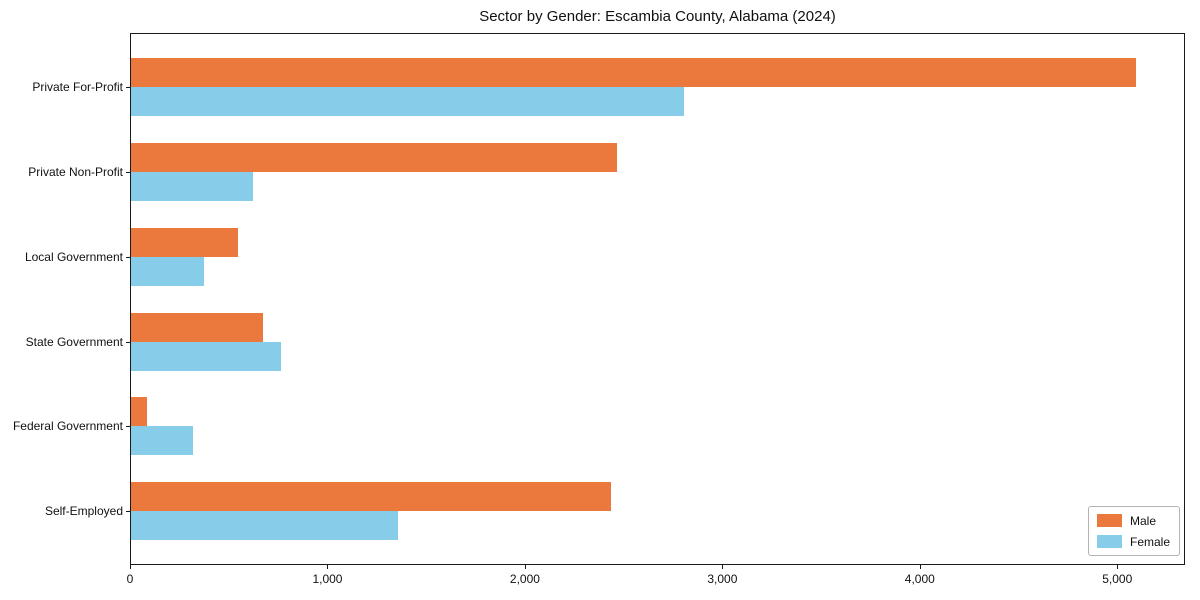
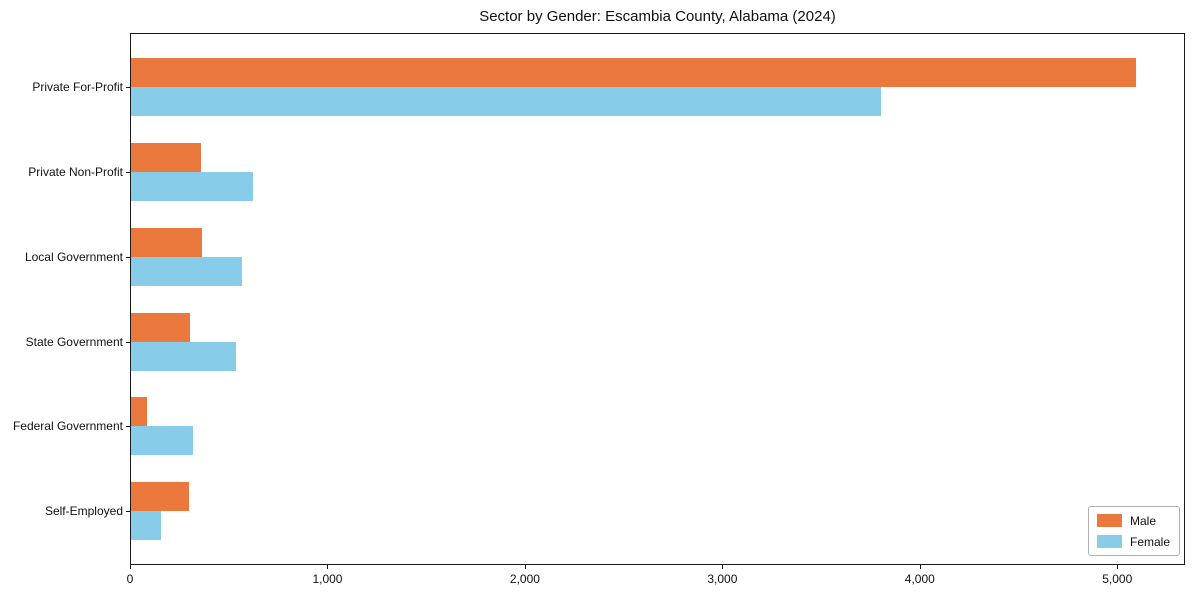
Female/Private For-Profit: 2800 -> 3800
Male/Private Non-Profit: 2460 -> 360
Male/Local Government: 540 -> 360
Female/Local Government: 370 -> 560
Male/State Government: 670 -> 300
Female/State Government: 760 -> 530
Male/Self-Employed: 2430 -> 300
Female/Self-Employed: 1350 -> 150
